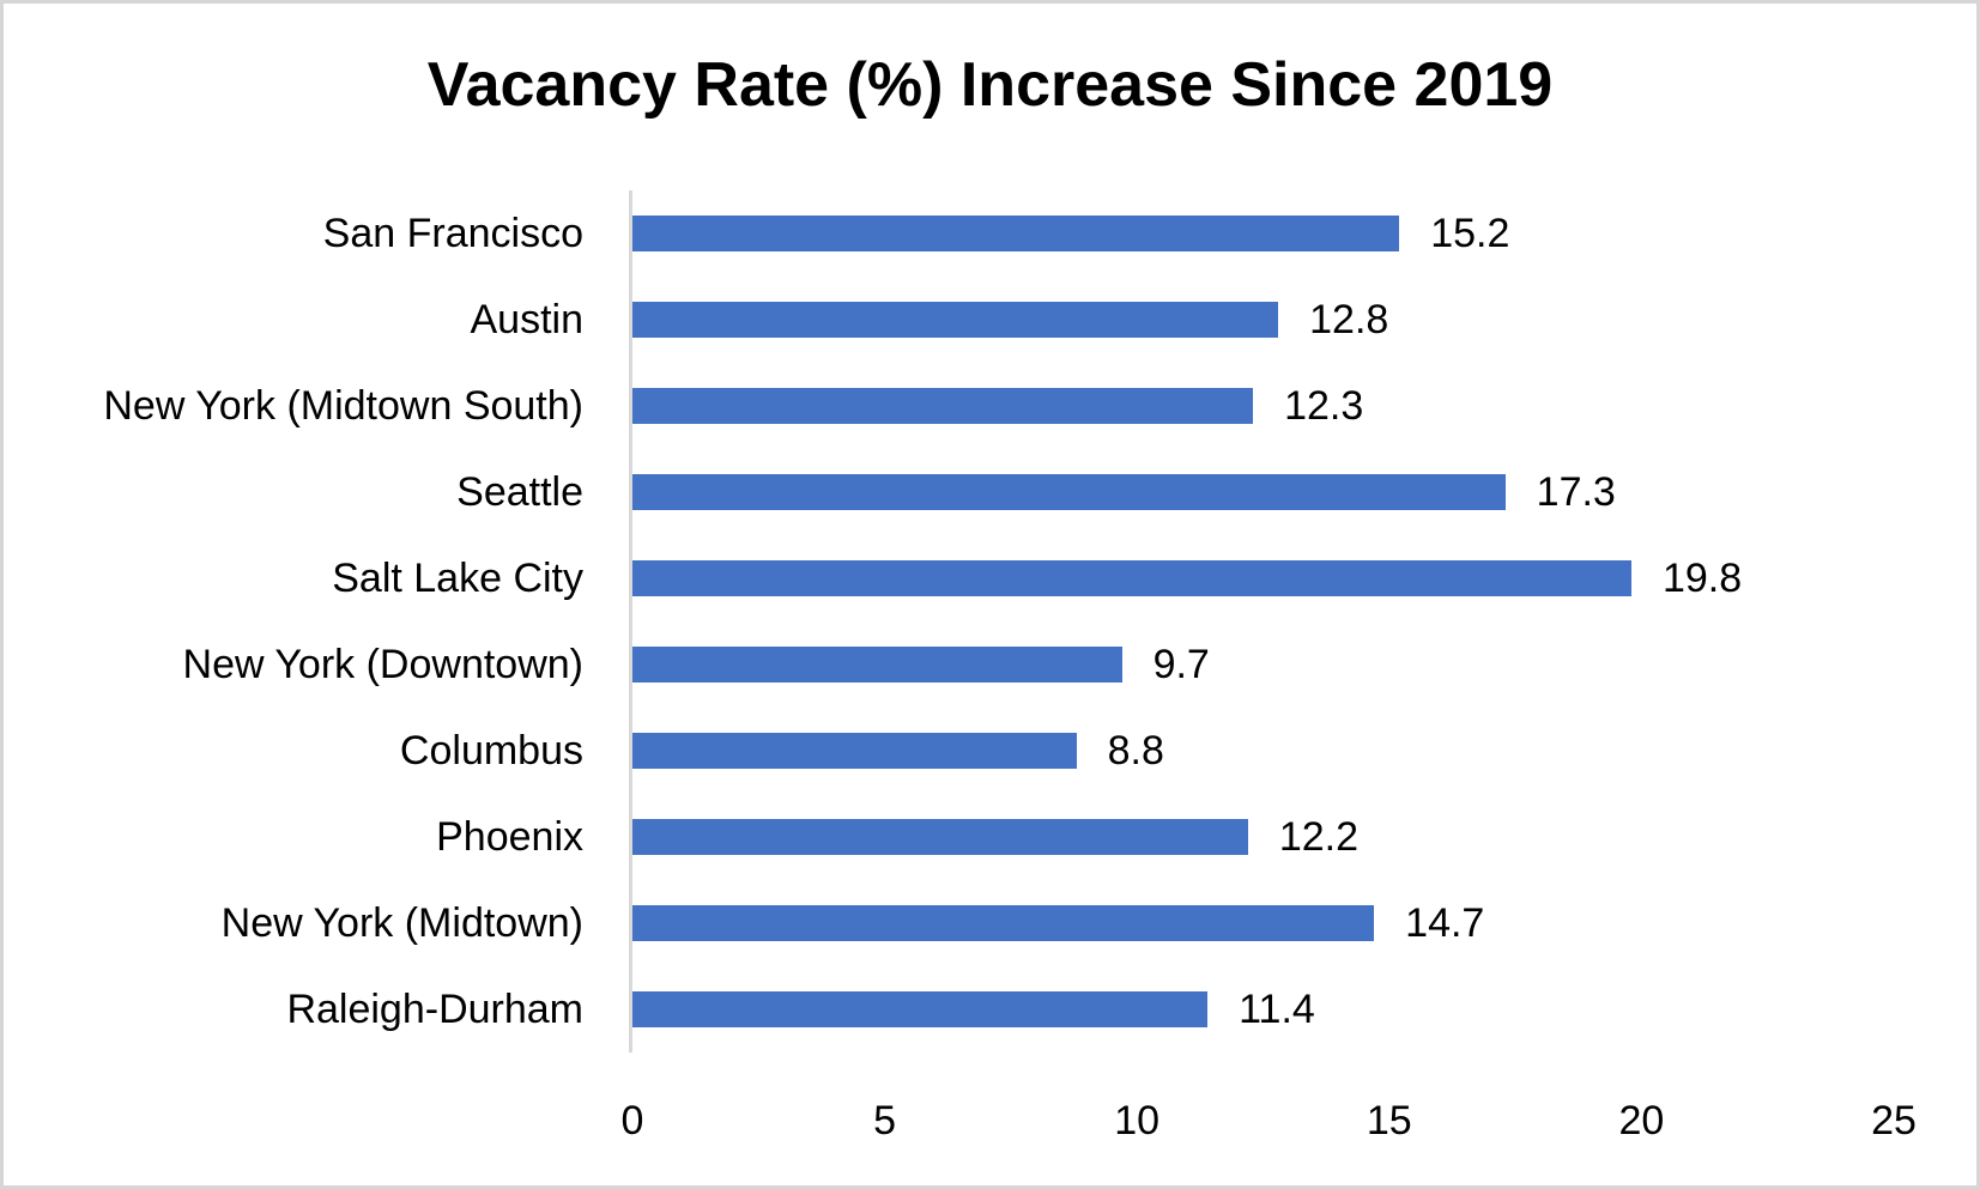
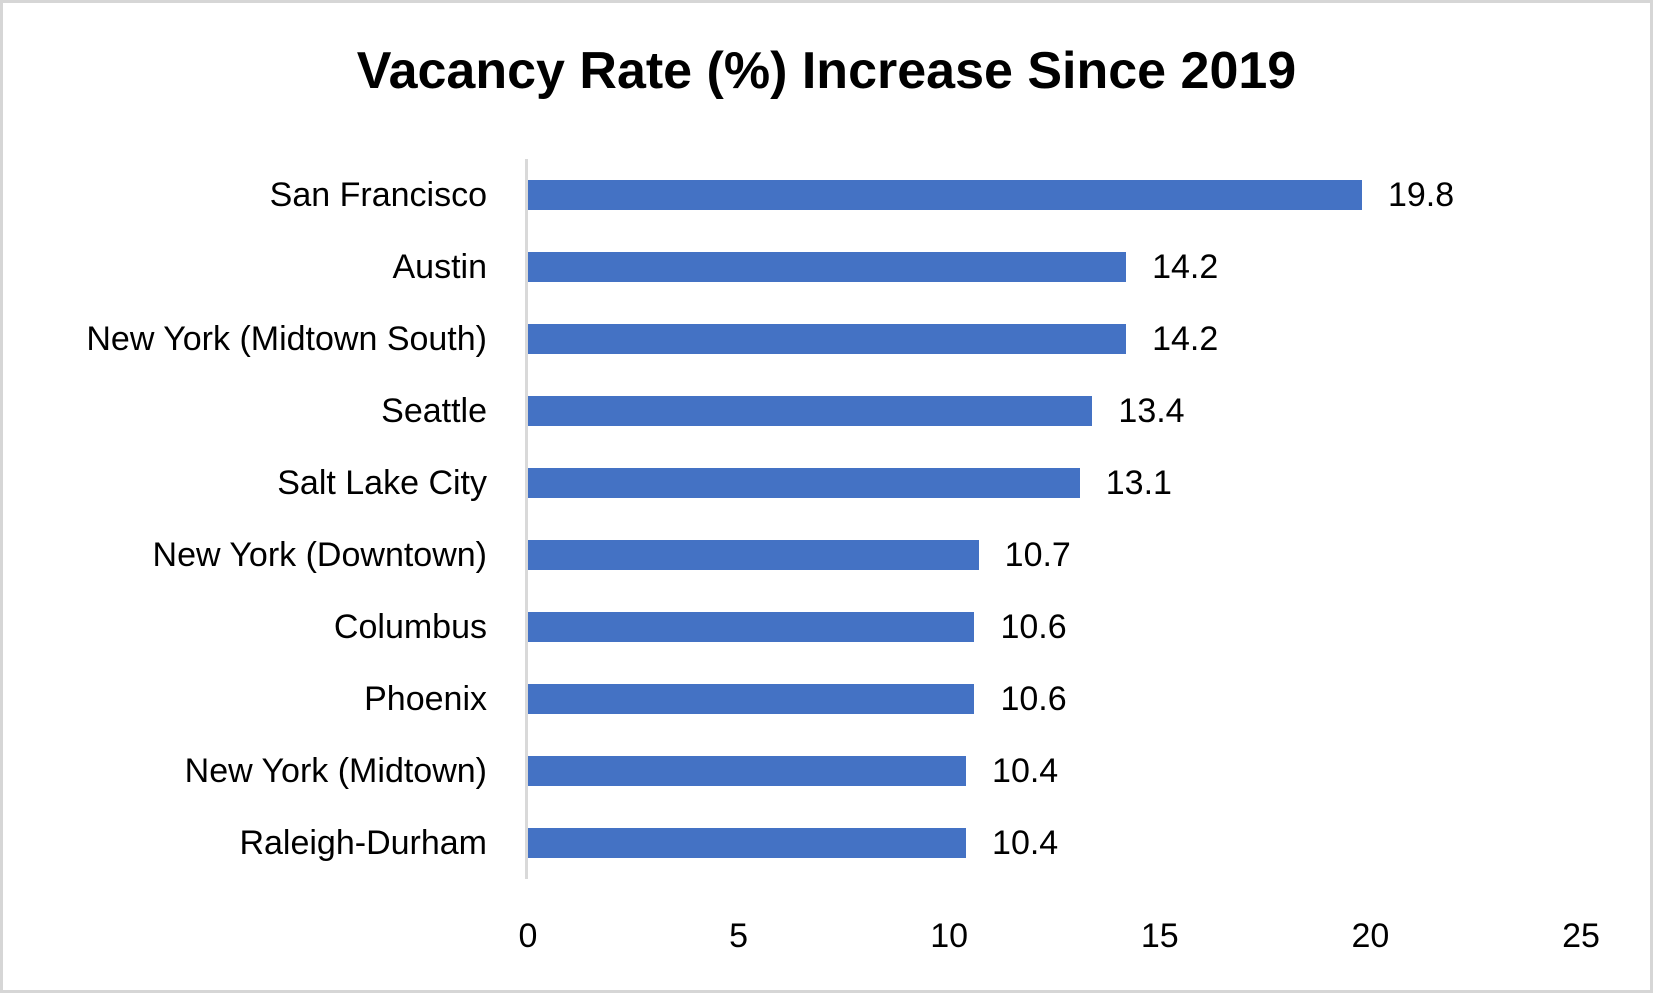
San Francisco: 15.2 -> 19.8
Austin: 12.8 -> 14.2
New York (Midtown South): 12.3 -> 14.2
Seattle: 17.3 -> 13.4
Salt Lake City: 19.8 -> 13.1
New York (Downtown): 9.7 -> 10.7
Columbus: 8.8 -> 10.6
Phoenix: 12.2 -> 10.6
New York (Midtown): 14.7 -> 10.4
Raleigh-Durham: 11.4 -> 10.4
